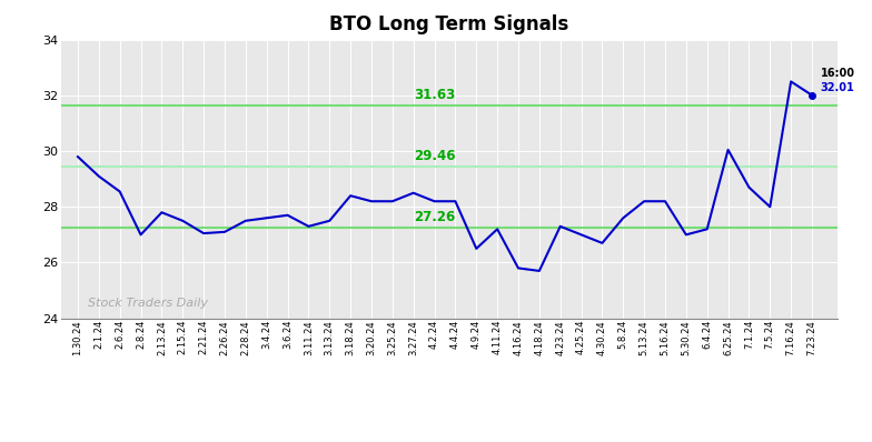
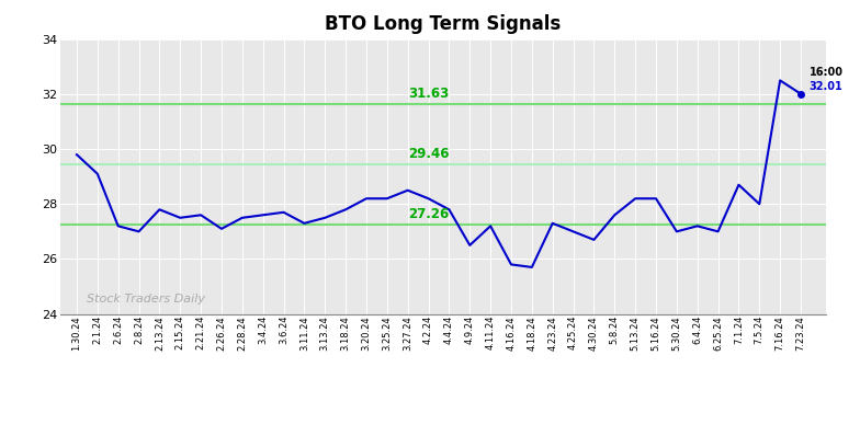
2.6.24: 28.55 -> 27.20
2.21.24: 27.05 -> 27.60
3.18.24: 28.40 -> 27.80
4.4.24: 28.20 -> 27.80
6.25.24: 30.05 -> 27.00
